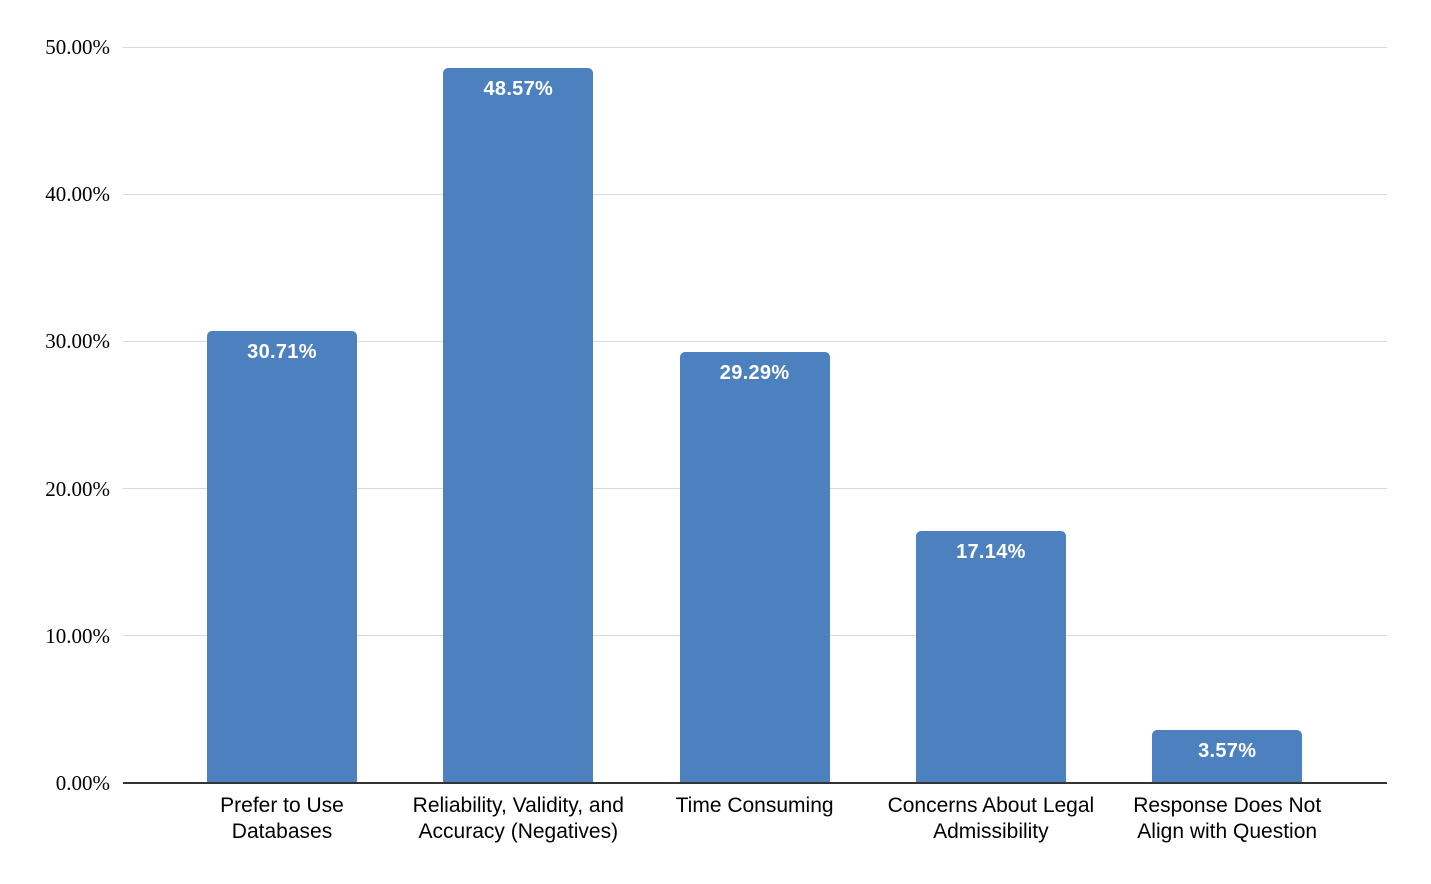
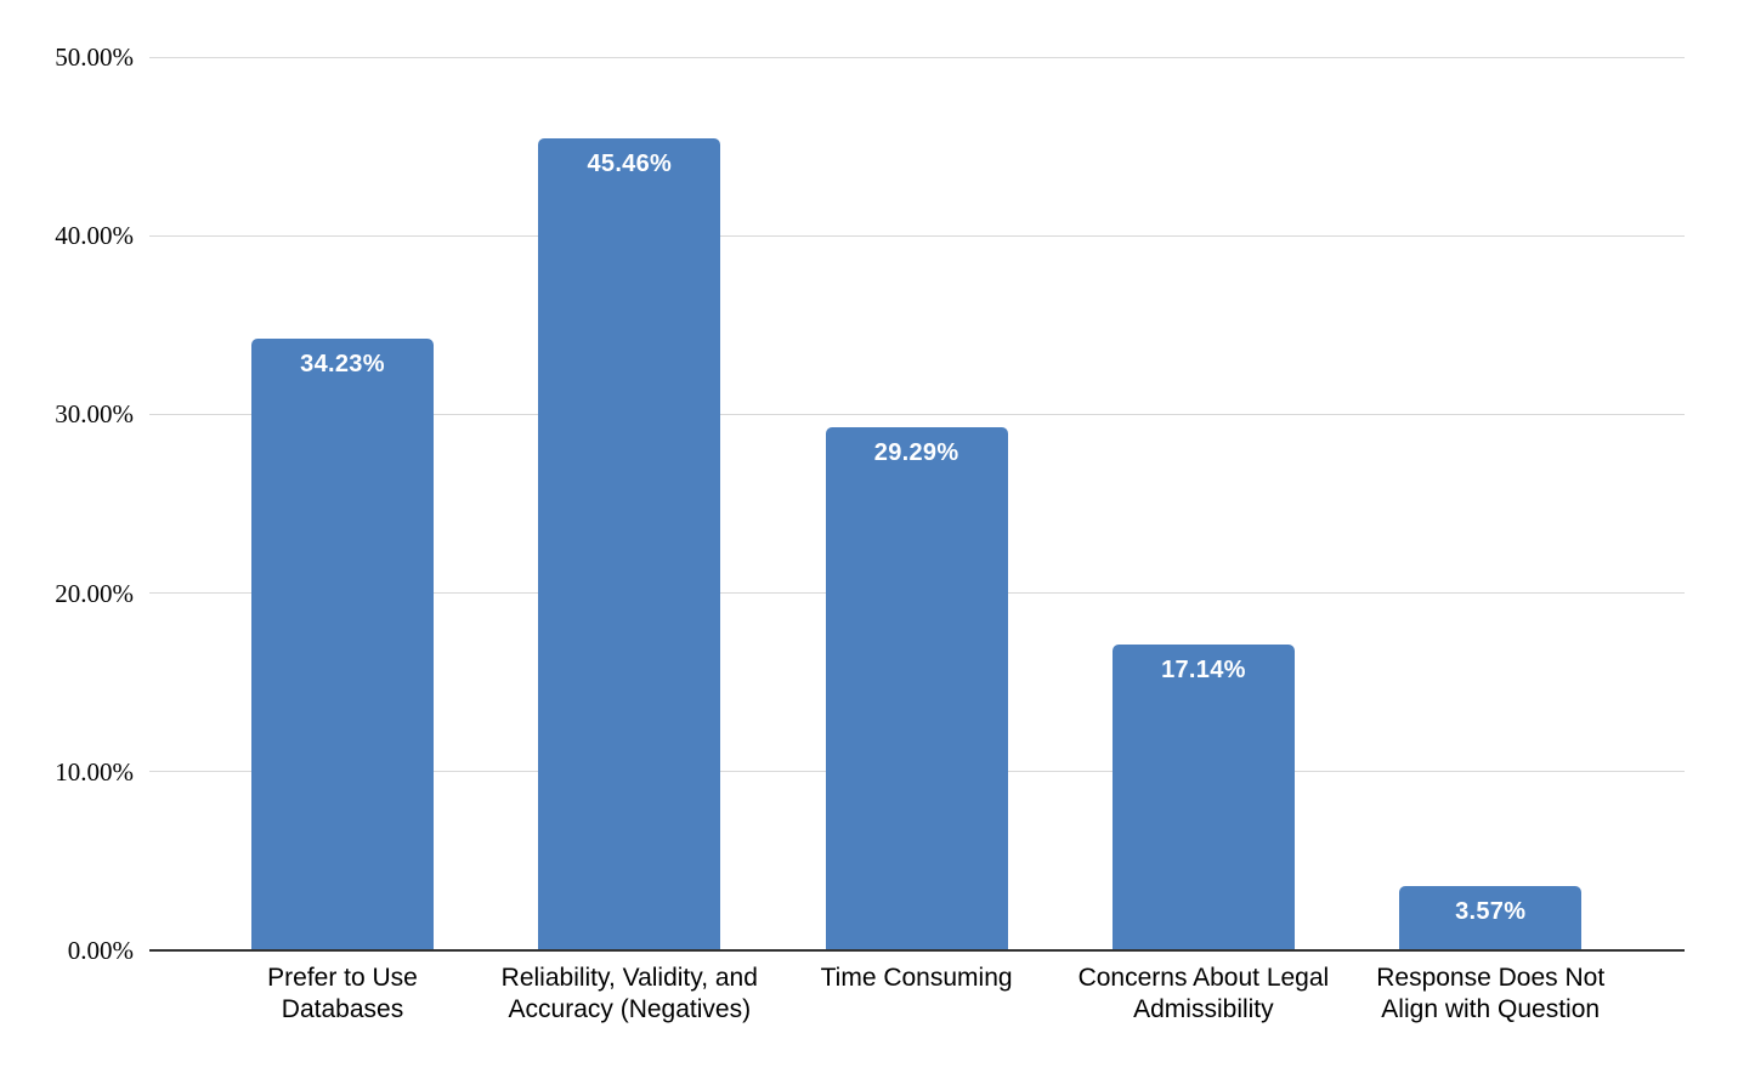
Prefer to Use Databases: 30.71% -> 34.23%
Reliability, Validity, and Accuracy (Negatives): 48.57% -> 45.46%
